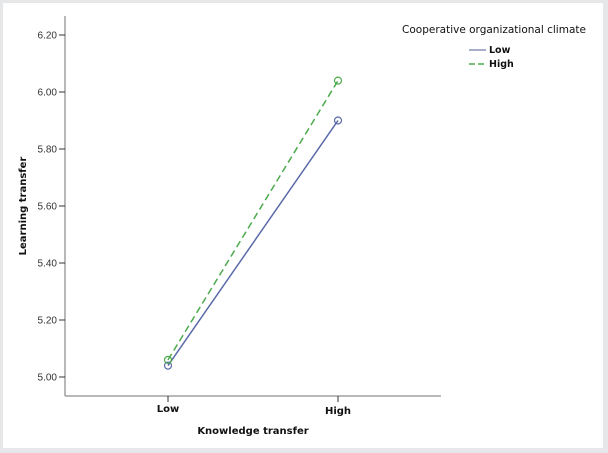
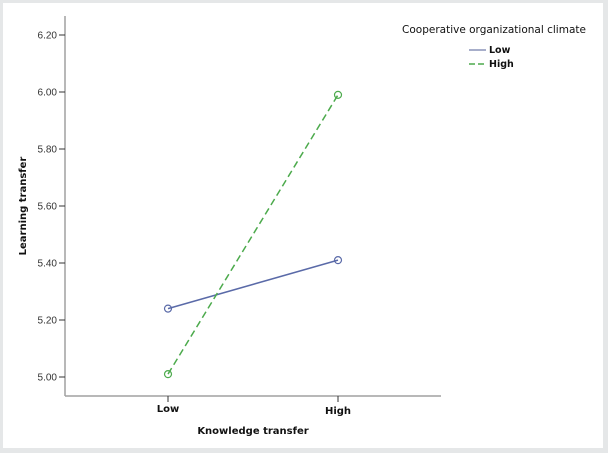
Low/Low: 5.04 -> 5.24
High/Low: 5.06 -> 5.01
Low/High: 5.90 -> 5.41
High/High: 6.04 -> 5.99
